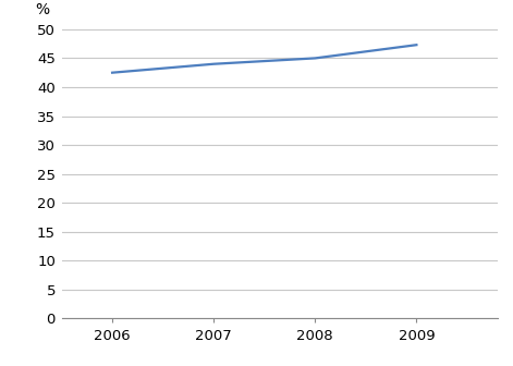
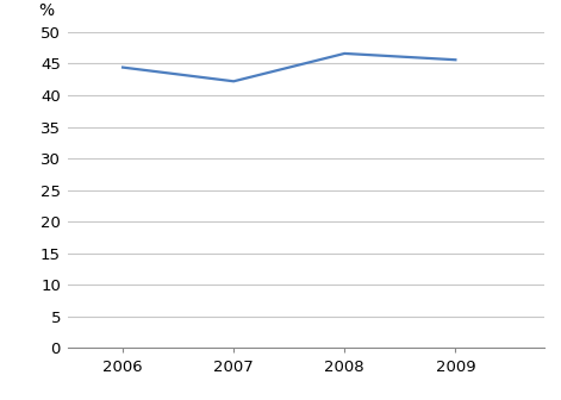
2006: 42.5 -> 44.4
2007: 44.0 -> 42.2
2008: 45.0 -> 46.6
2009: 47.3 -> 45.6
